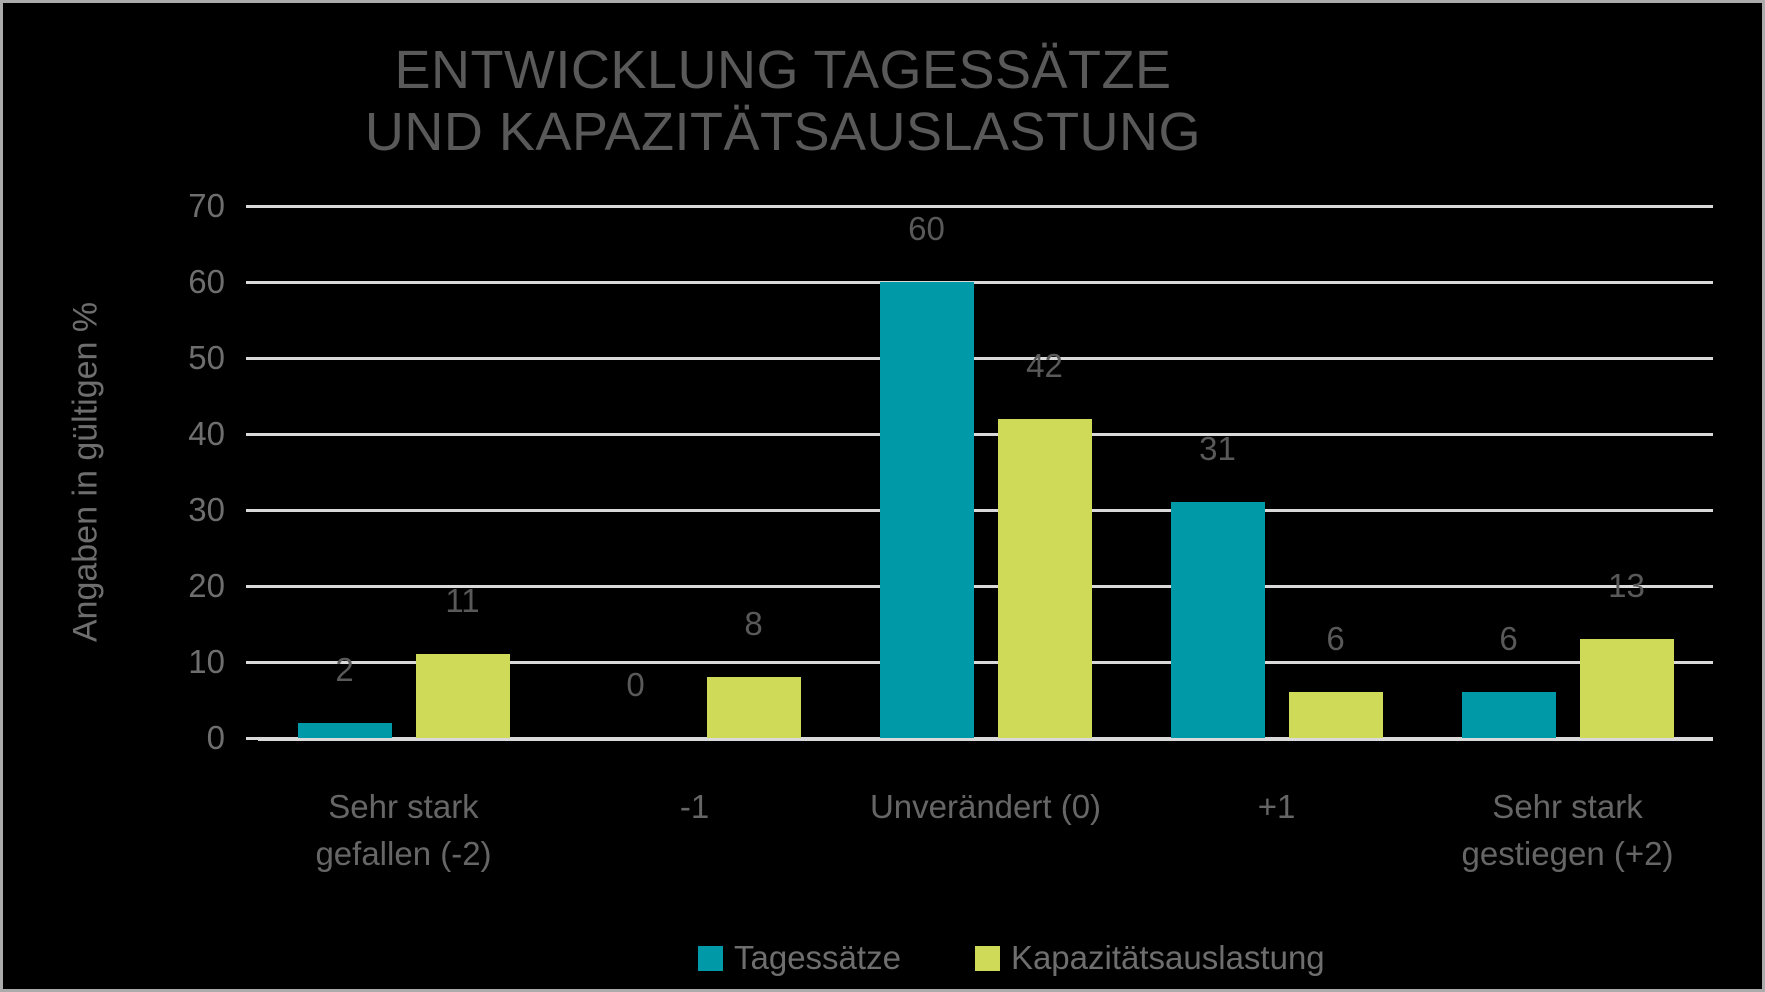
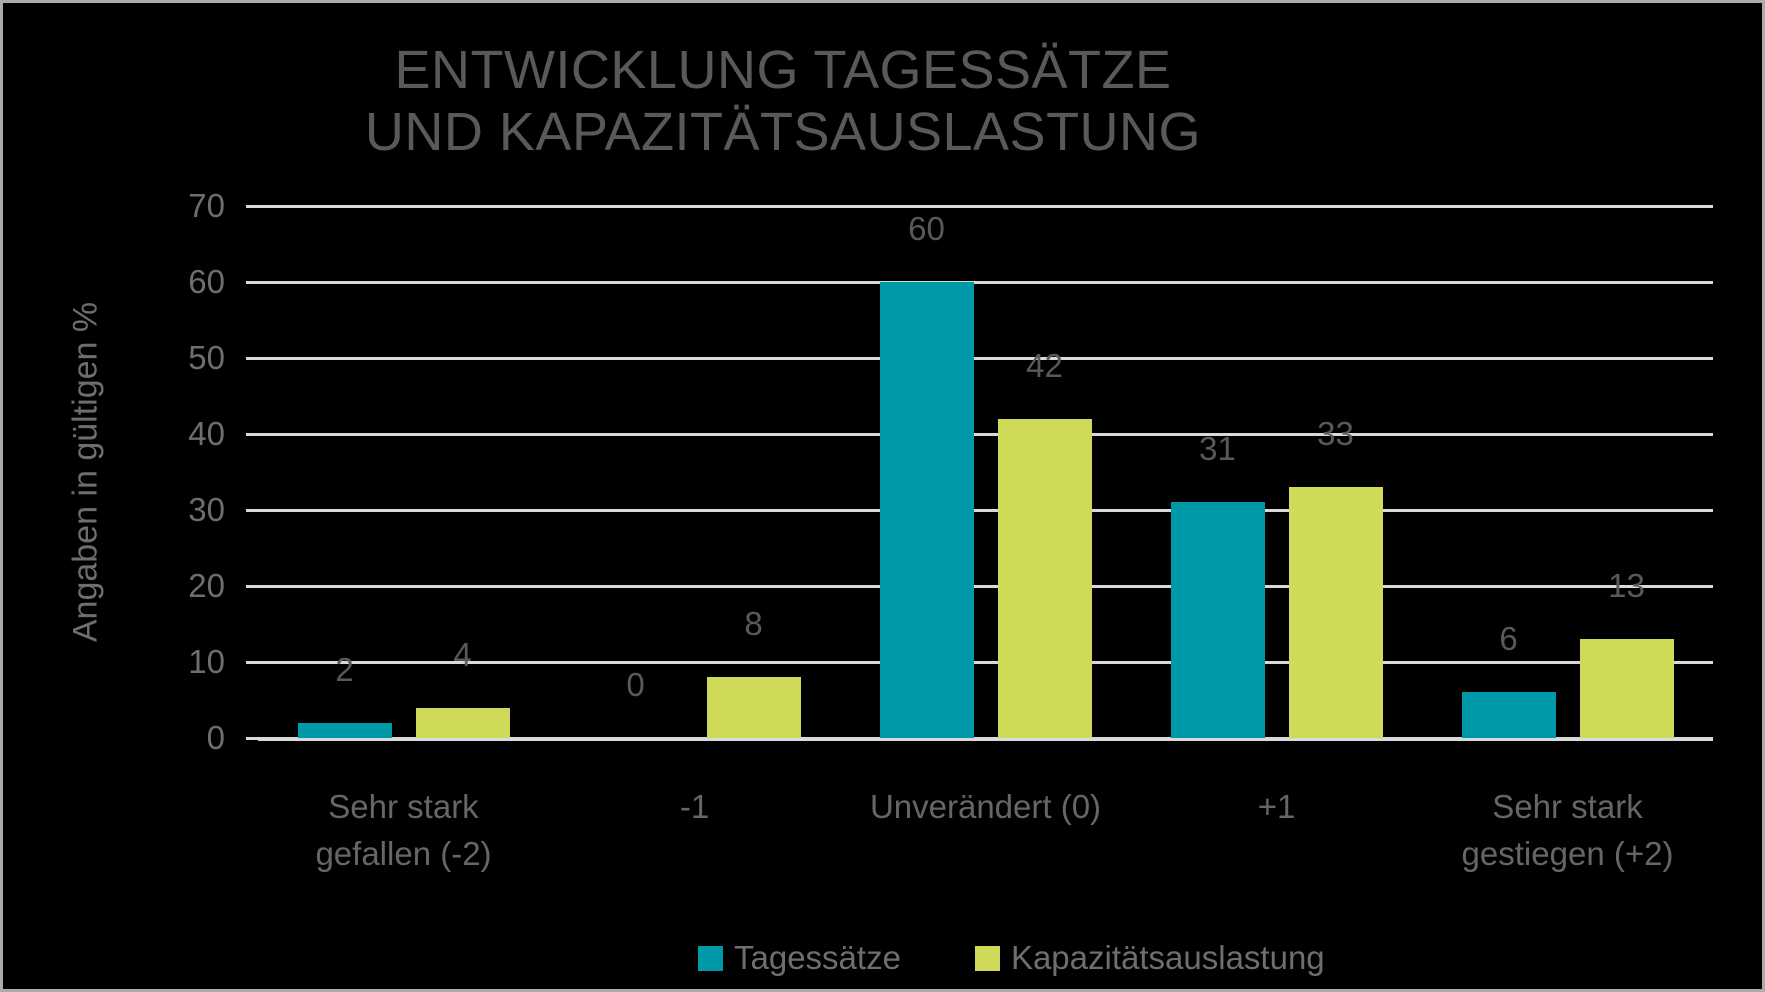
Kapazitätsauslastung/Sehr stark gefallen (-2): 11 -> 4
Kapazitätsauslastung/+1: 6 -> 33
